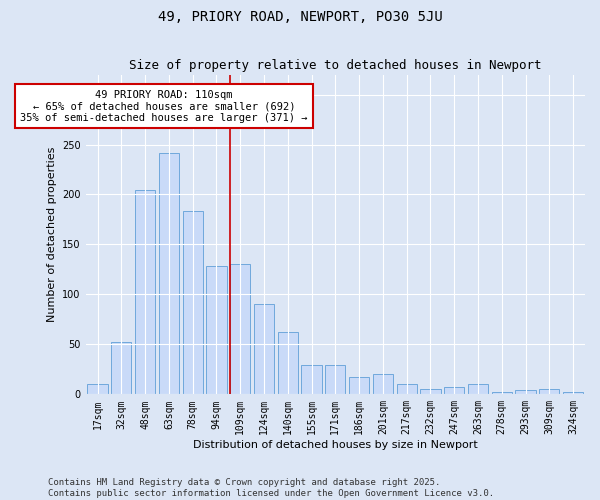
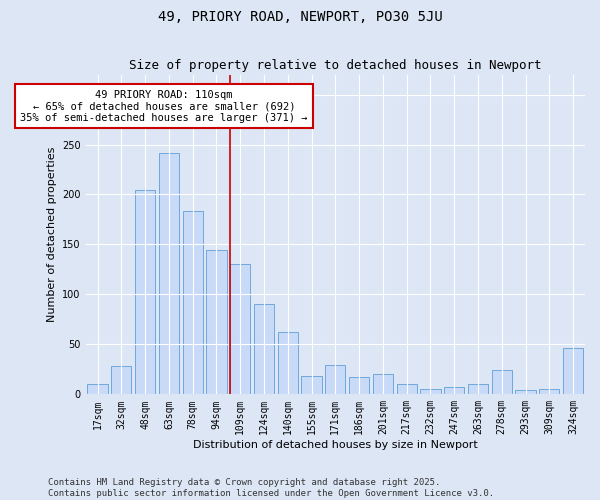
32sqm: 52 -> 28
94sqm: 128 -> 144
155sqm: 29 -> 18
278sqm: 2 -> 24
324sqm: 2 -> 46
